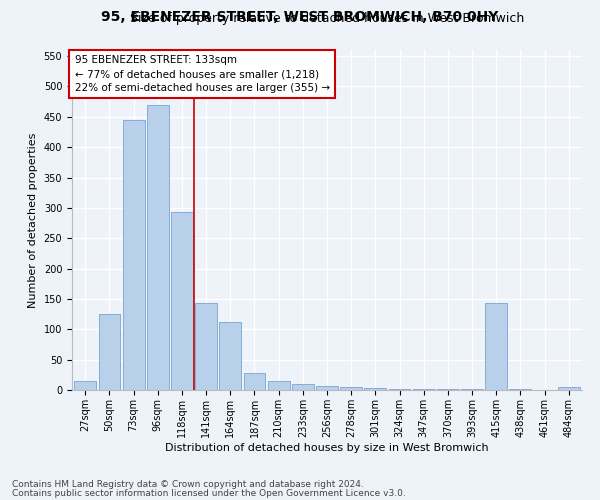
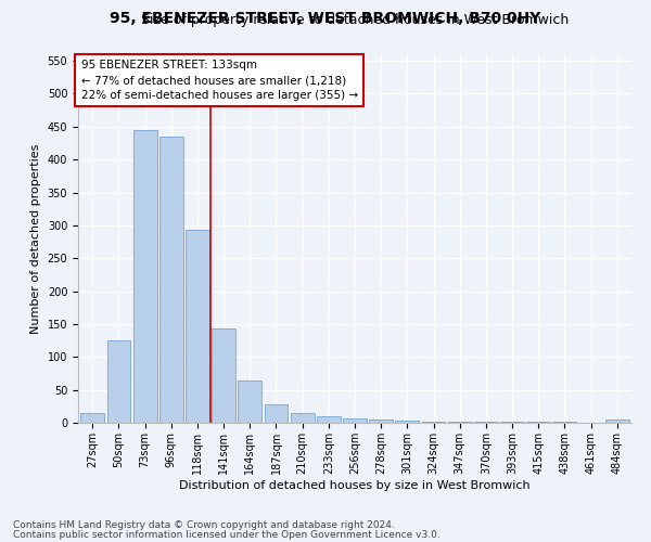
96sqm: 470 -> 435
164sqm: 112 -> 65
415sqm: 144 -> 1
